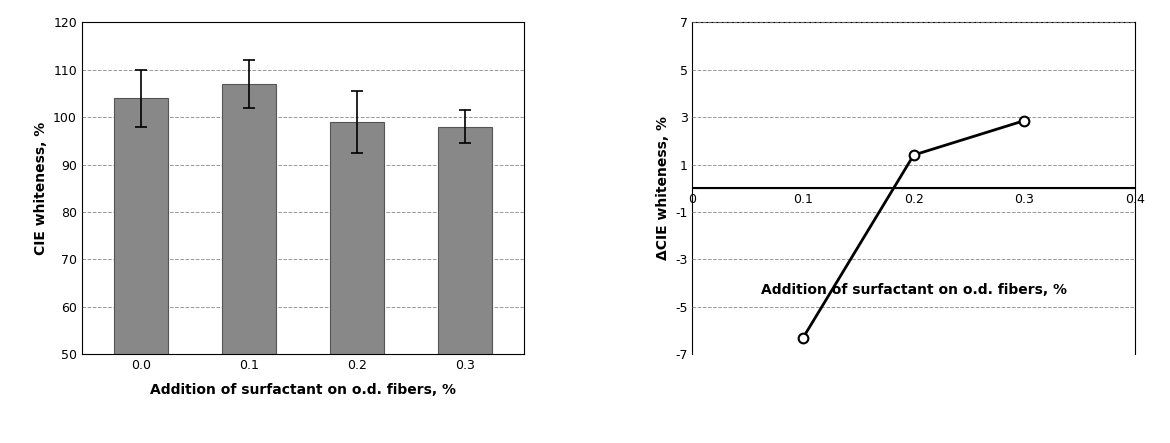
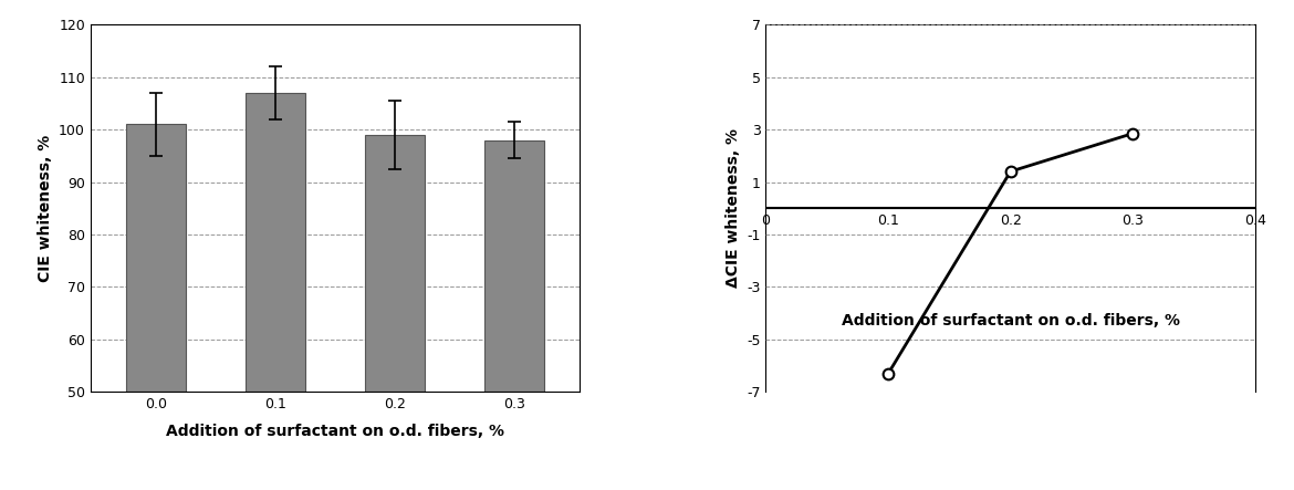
0.0: 104 -> 101
